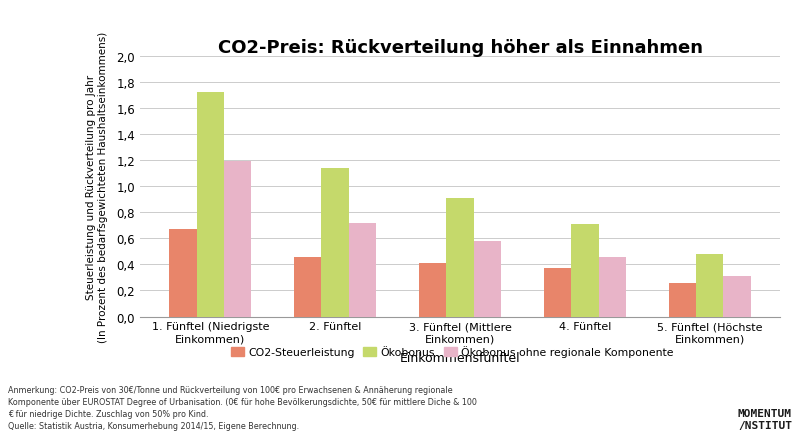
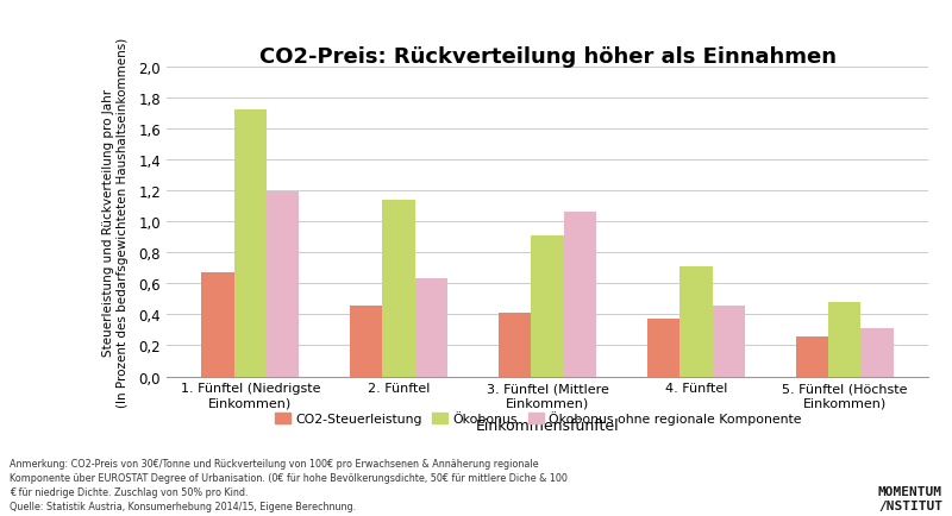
Ökobonus ohne regionale Komponente/2. Fünftel: 0,72 -> 0,63
Ökobonus ohne regionale Komponente/3. Fünftel (Mittlere Einkommen): 0,58 -> 1,06
